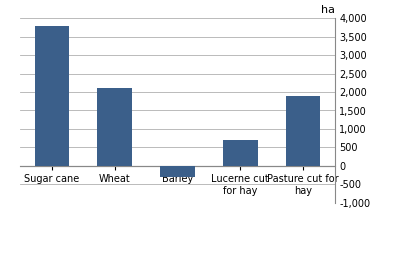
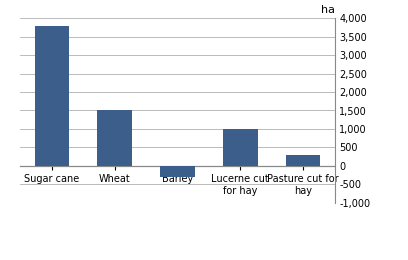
Wheat: 2,100 -> 1,500
Lucerne cut for hay: 700 -> 1,000
Pasture cut for hay: 1,900 -> 300
